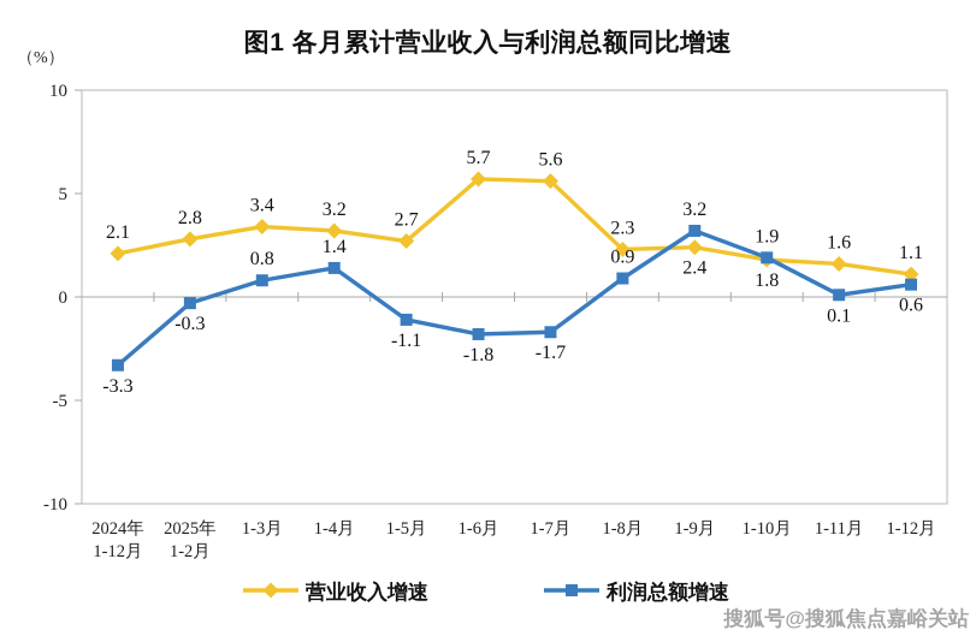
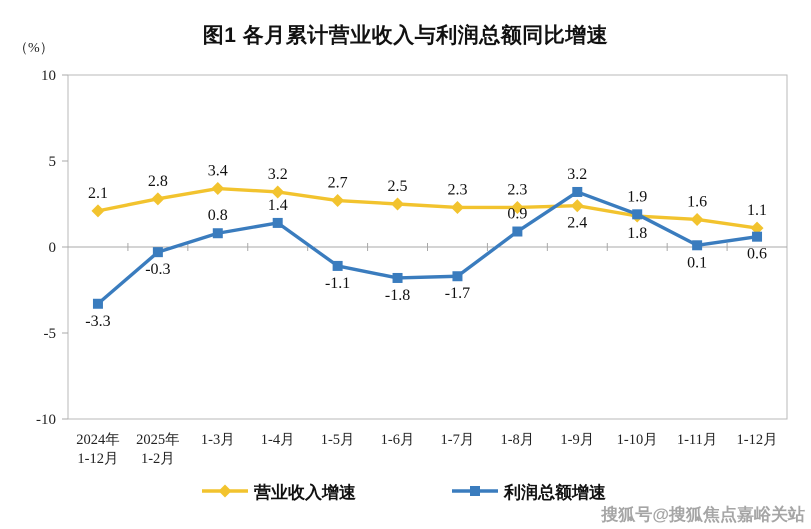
营业收入增速/1-6月: 5.7 -> 2.5
营业收入增速/1-7月: 5.6 -> 2.3
